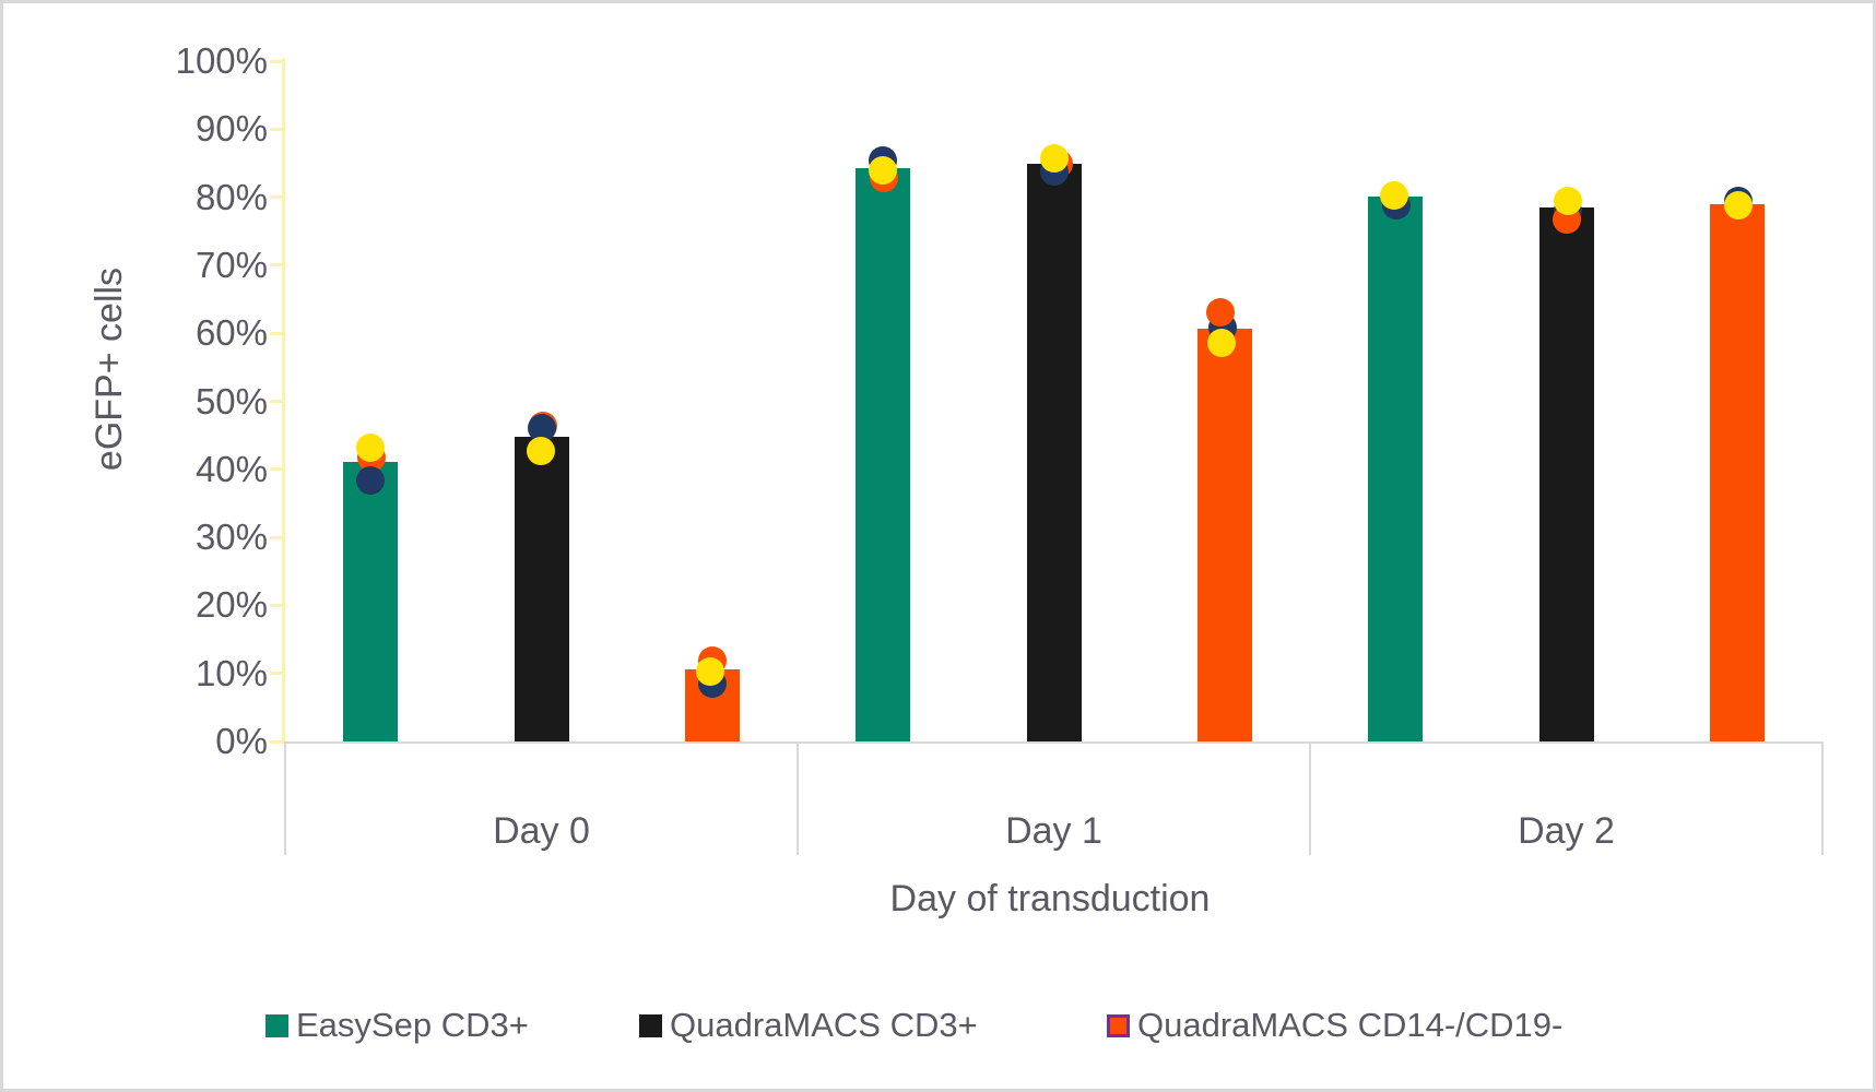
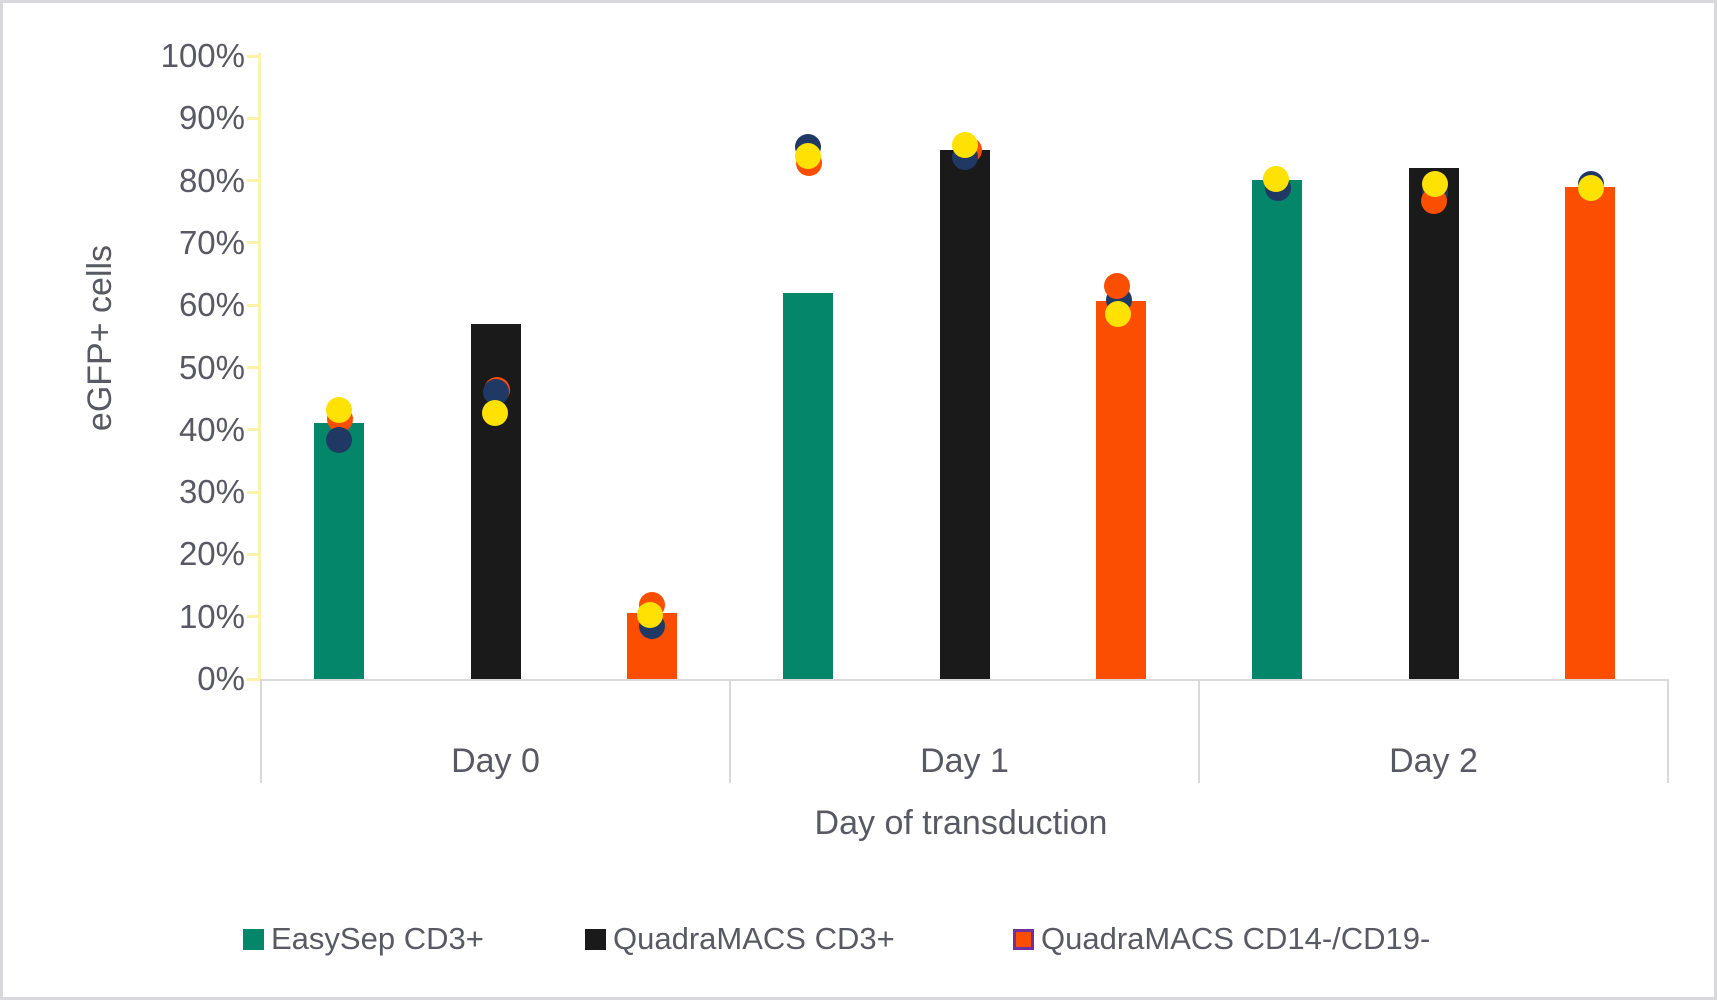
QuadraMACS CD3+/Day 0: 45% -> 57%
EasySep CD3+/Day 1: 84% -> 62%
QuadraMACS CD3+/Day 2: 78% -> 82%
